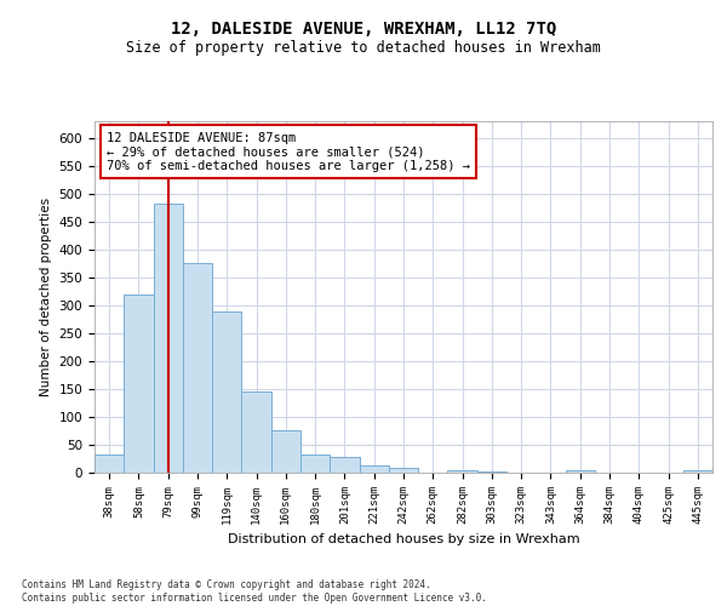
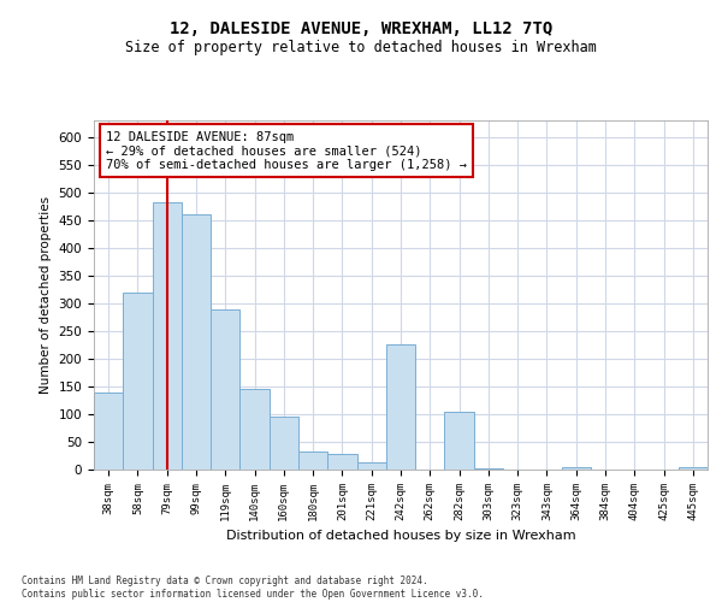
38sqm: 32 -> 140
99sqm: 375 -> 460
160sqm: 75 -> 95
242sqm: 8 -> 225
282sqm: 5 -> 105
